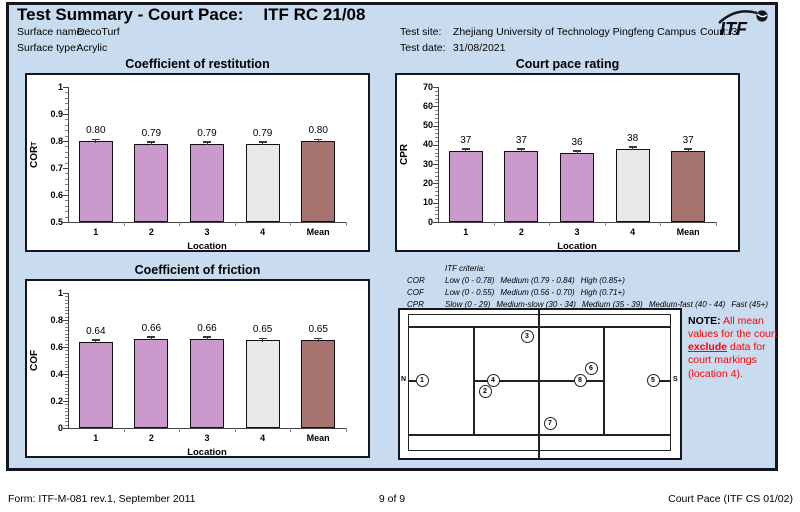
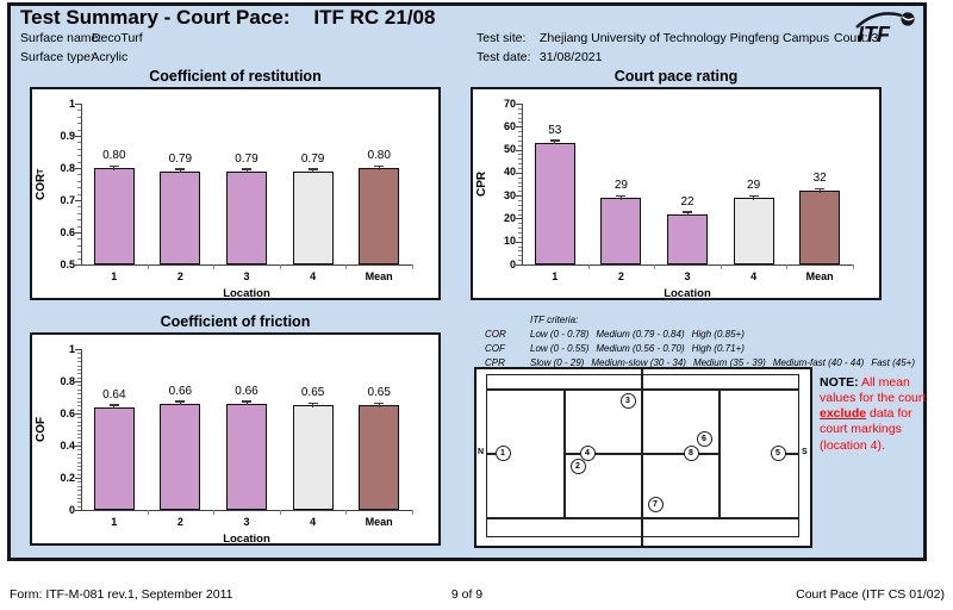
Court pace rating/1: 37 -> 53
Court pace rating/2: 37 -> 29
Court pace rating/3: 36 -> 22
Court pace rating/4: 38 -> 29
Court pace rating/Mean: 37 -> 32
